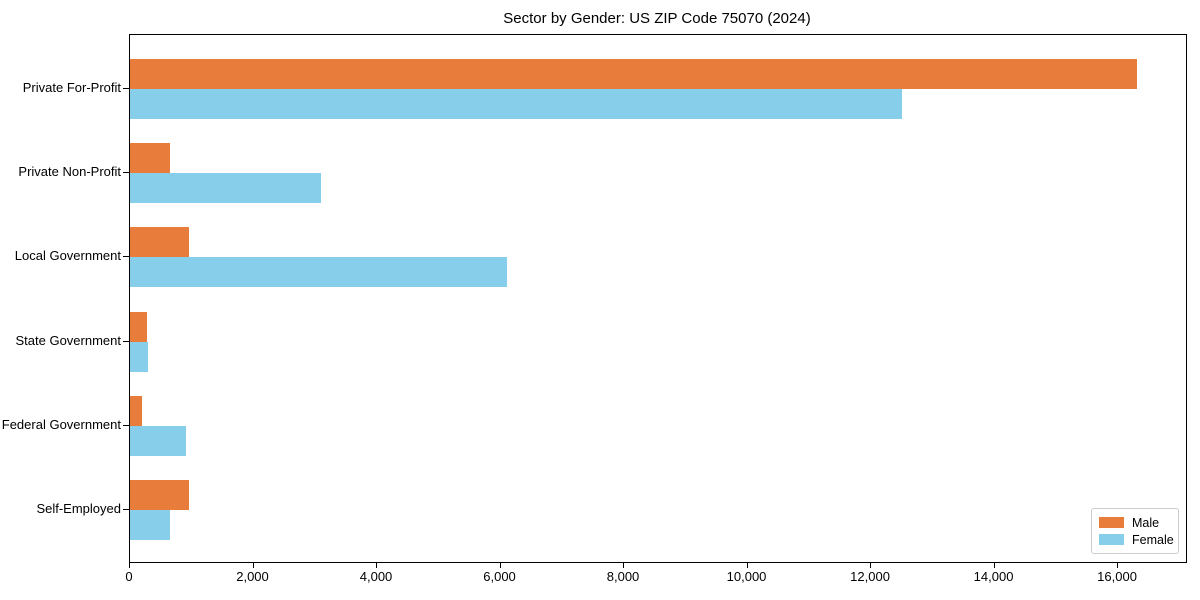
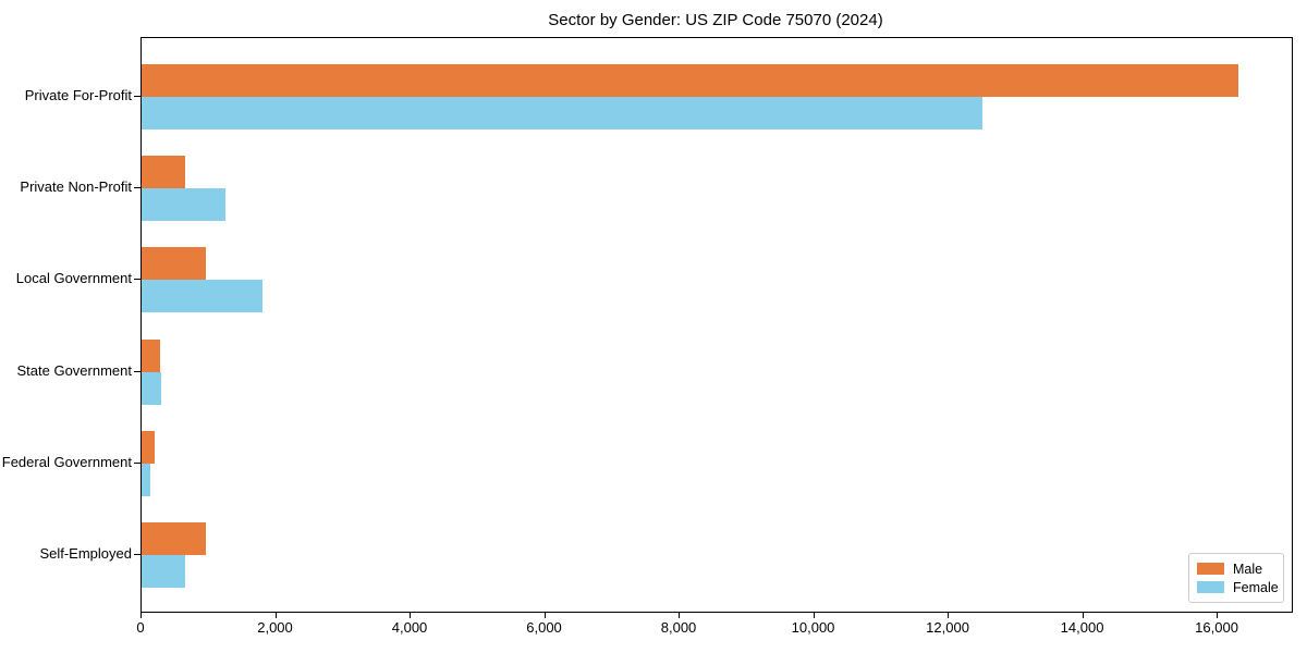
Female/Private Non-Profit: 3100 -> 1200
Female/Local Government: 6100 -> 1800
Female/Federal Government: 900 -> 100
